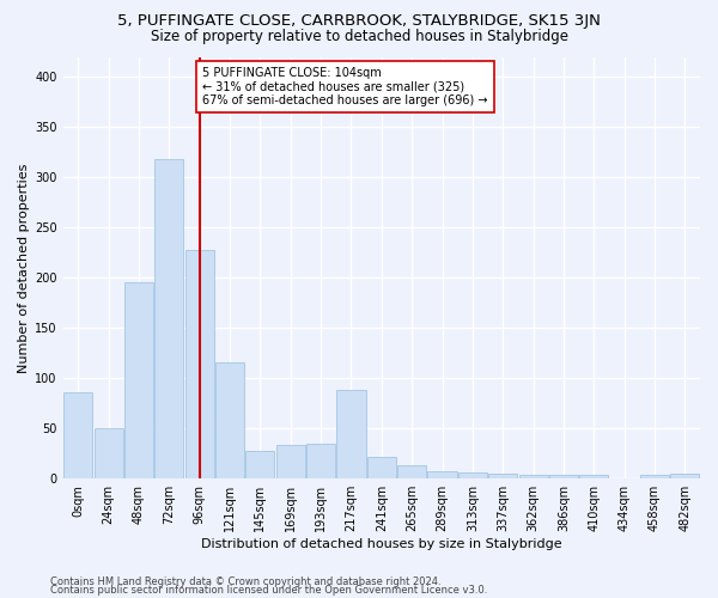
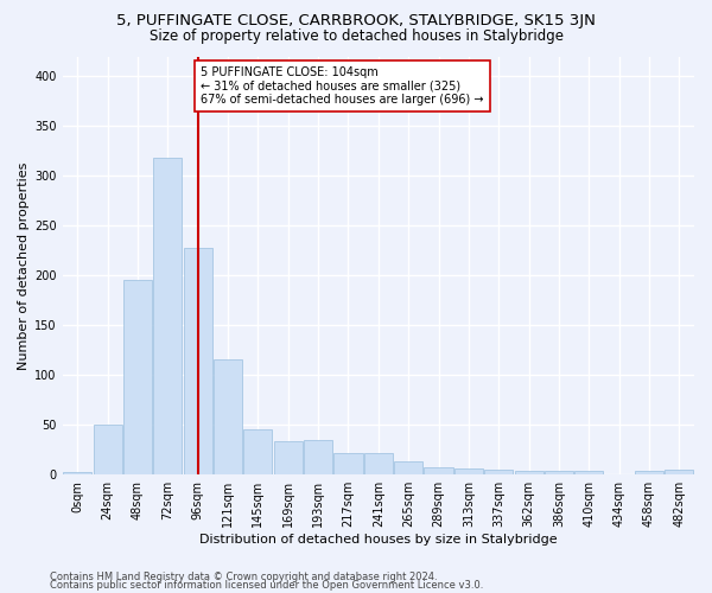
0sqm: 86 -> 3
145sqm: 28 -> 45
217sqm: 88 -> 22
